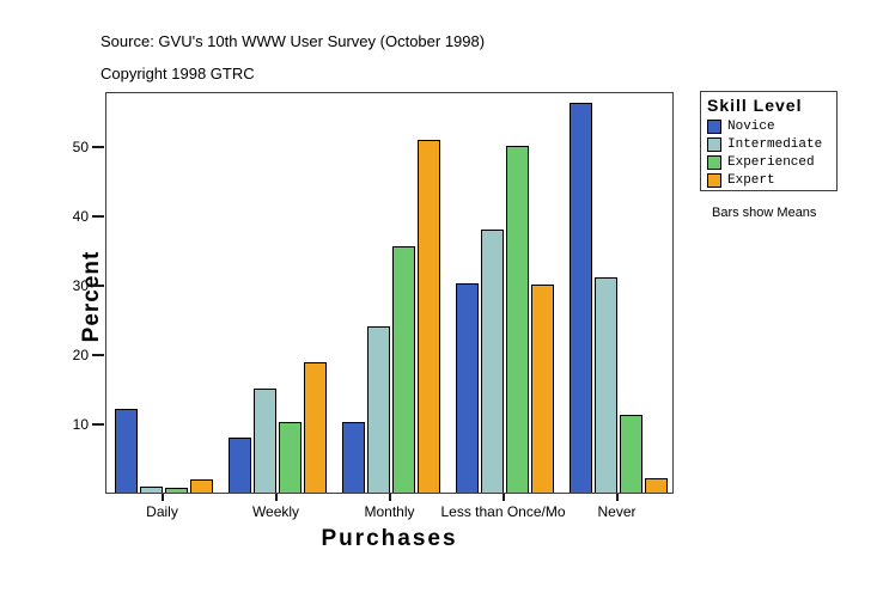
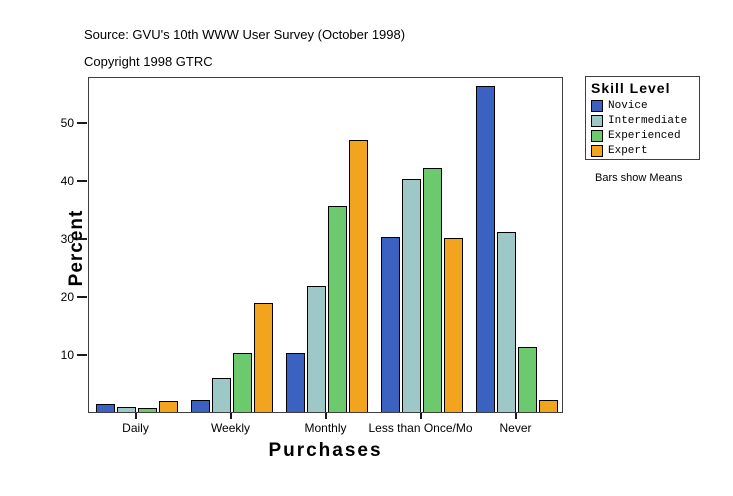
Novice/Daily: 12 -> 1
Novice/Weekly: 8 -> 2
Intermediate/Weekly: 15 -> 6
Intermediate/Monthly: 24 -> 22
Expert/Monthly: 51 -> 47
Intermediate/Less than Once/Mo: 38 -> 40
Experienced/Less than Once/Mo: 50 -> 42
